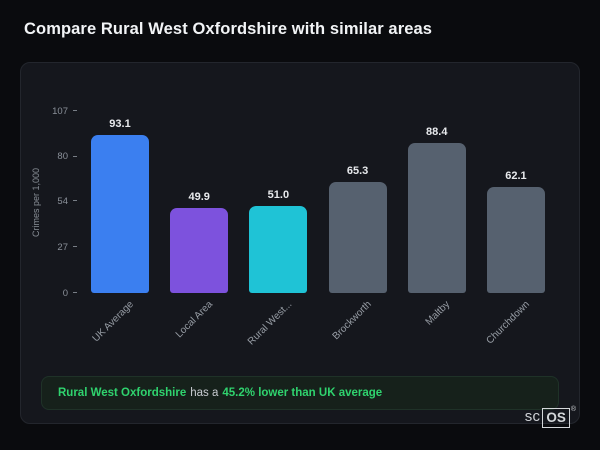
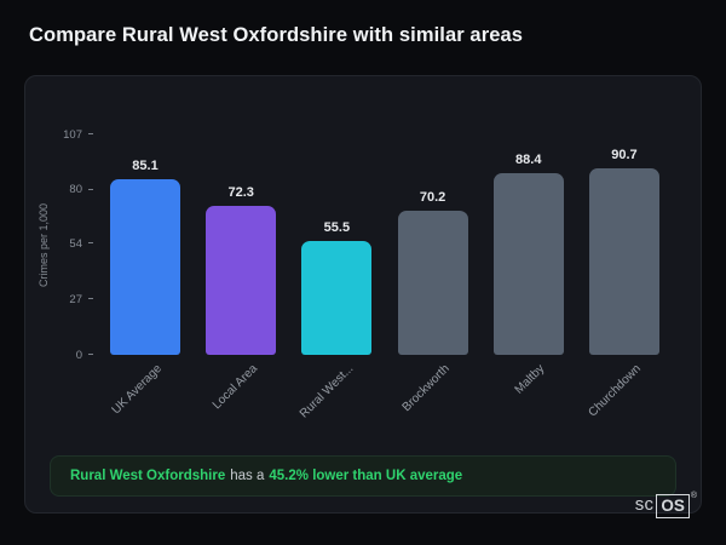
UK Average: 93.1 -> 85.1
Local Area: 49.9 -> 72.3
Rural West...: 51.0 -> 55.5
Brockworth: 65.3 -> 70.2
Churchdown: 62.1 -> 90.7
